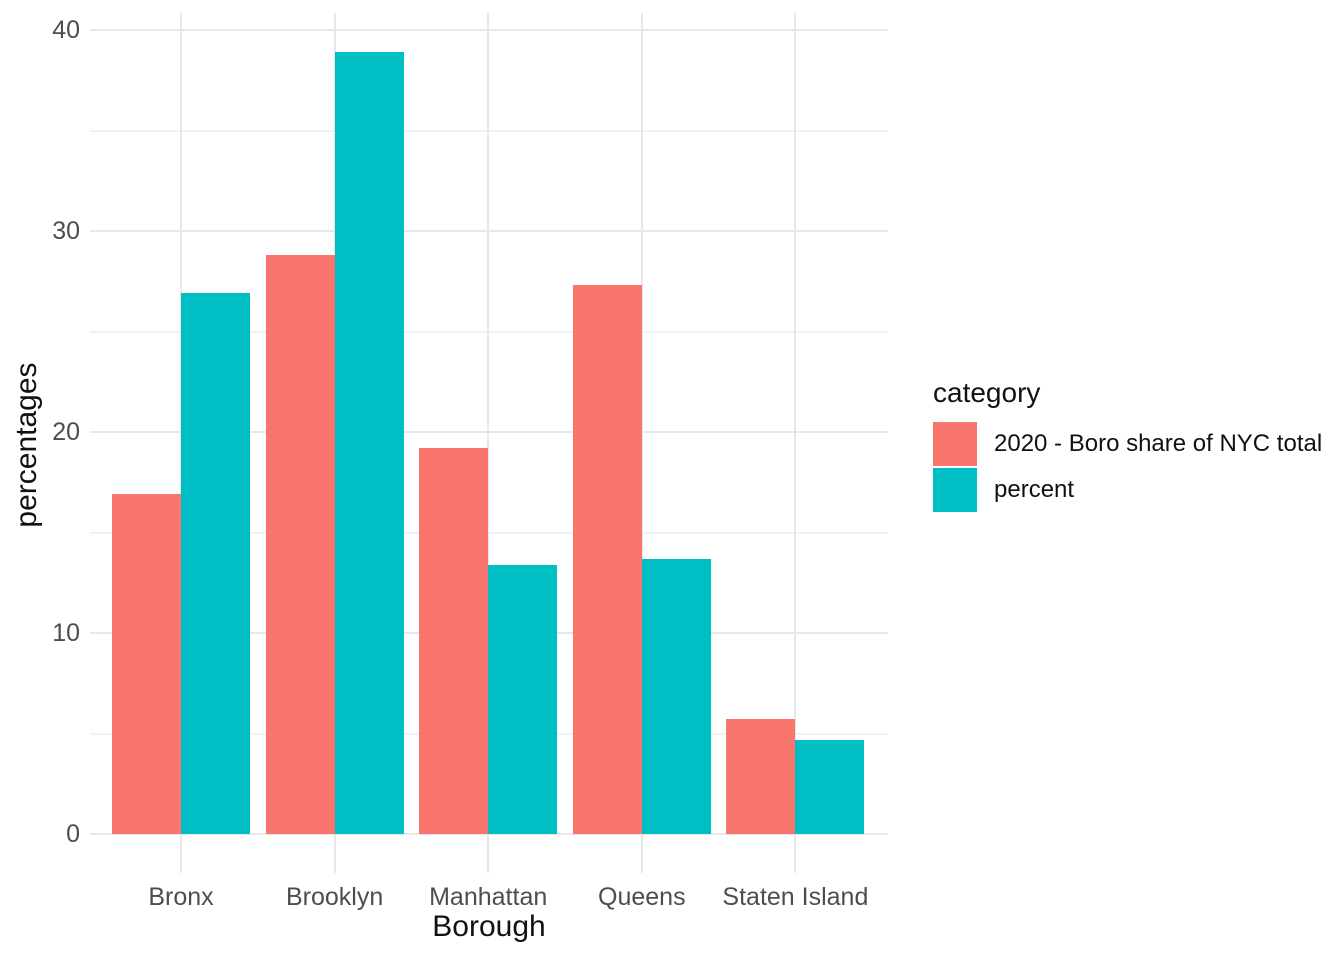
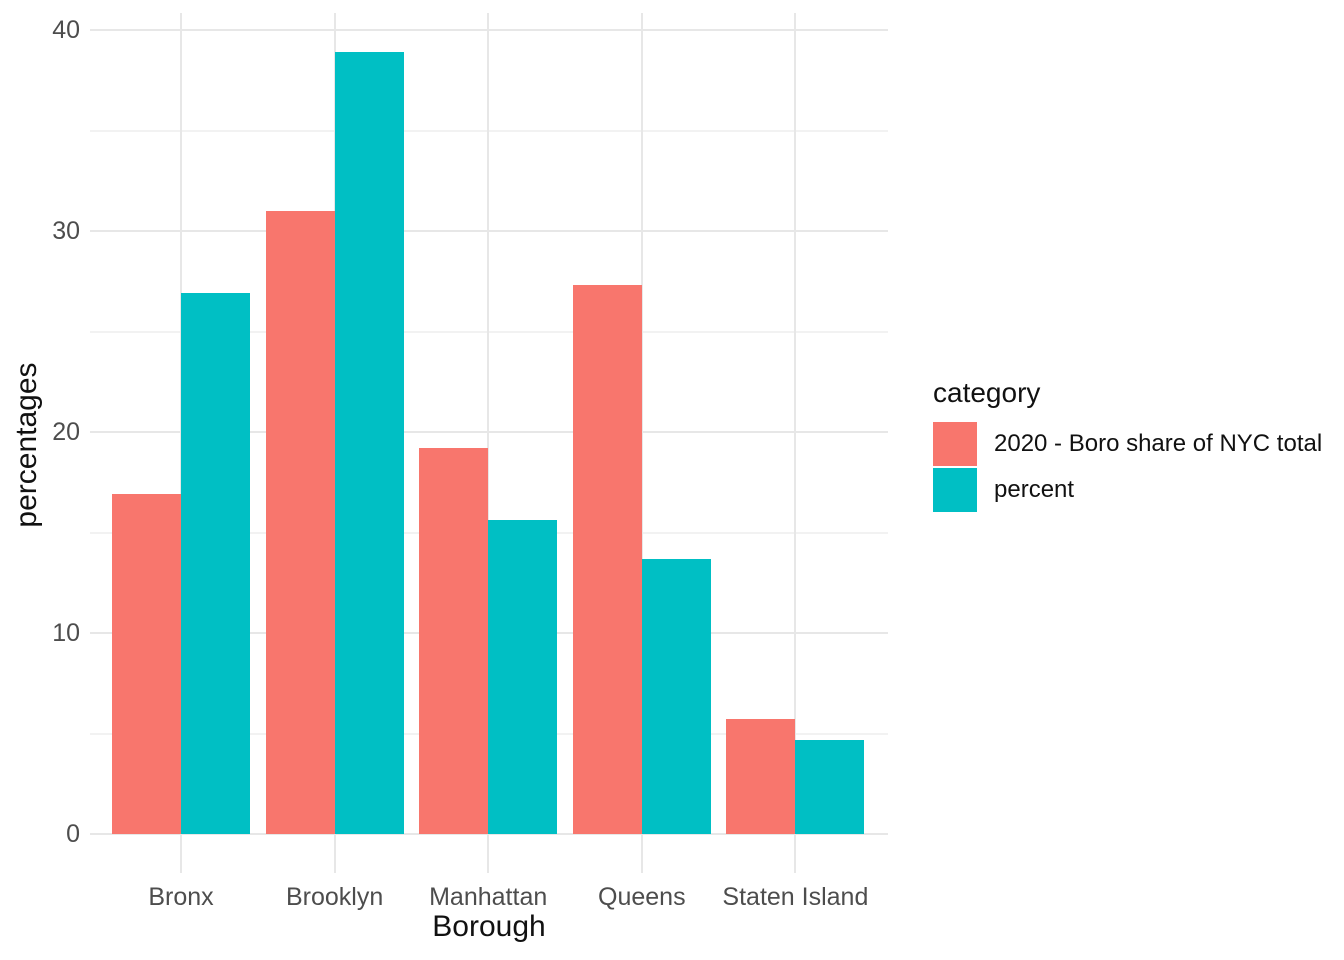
2020 - Boro share of NYC total/Brooklyn: 28.8 -> 31.0
percent/Manhattan: 13.4 -> 15.6
